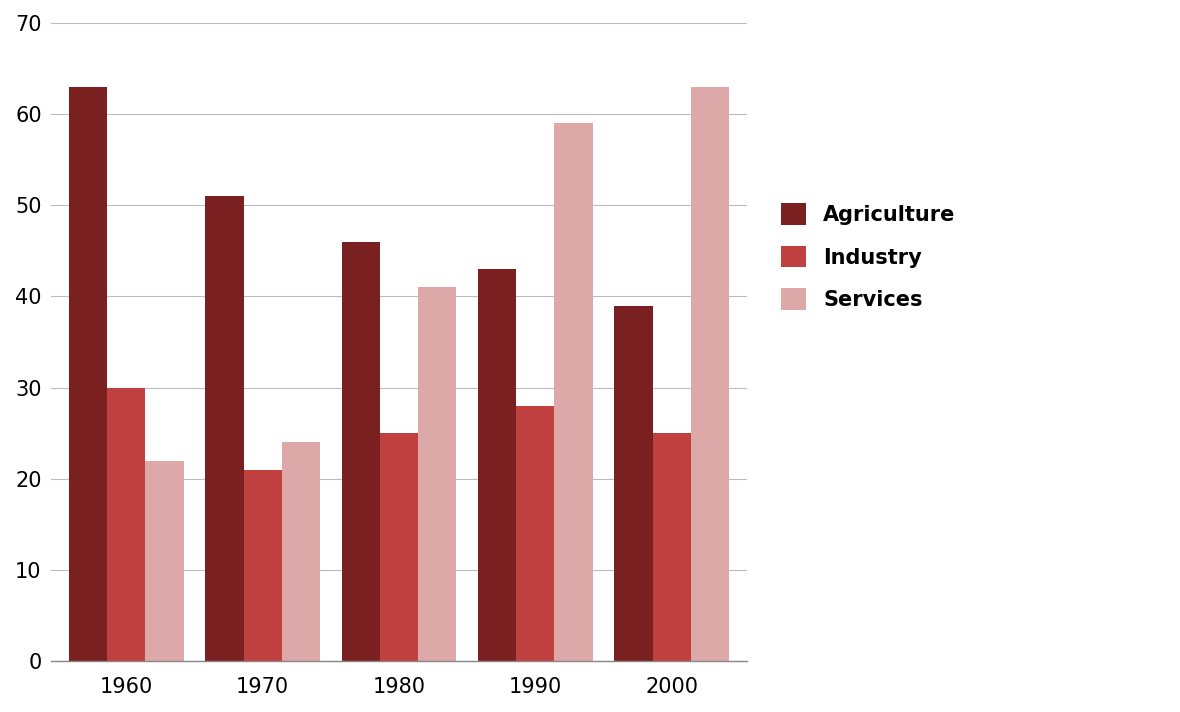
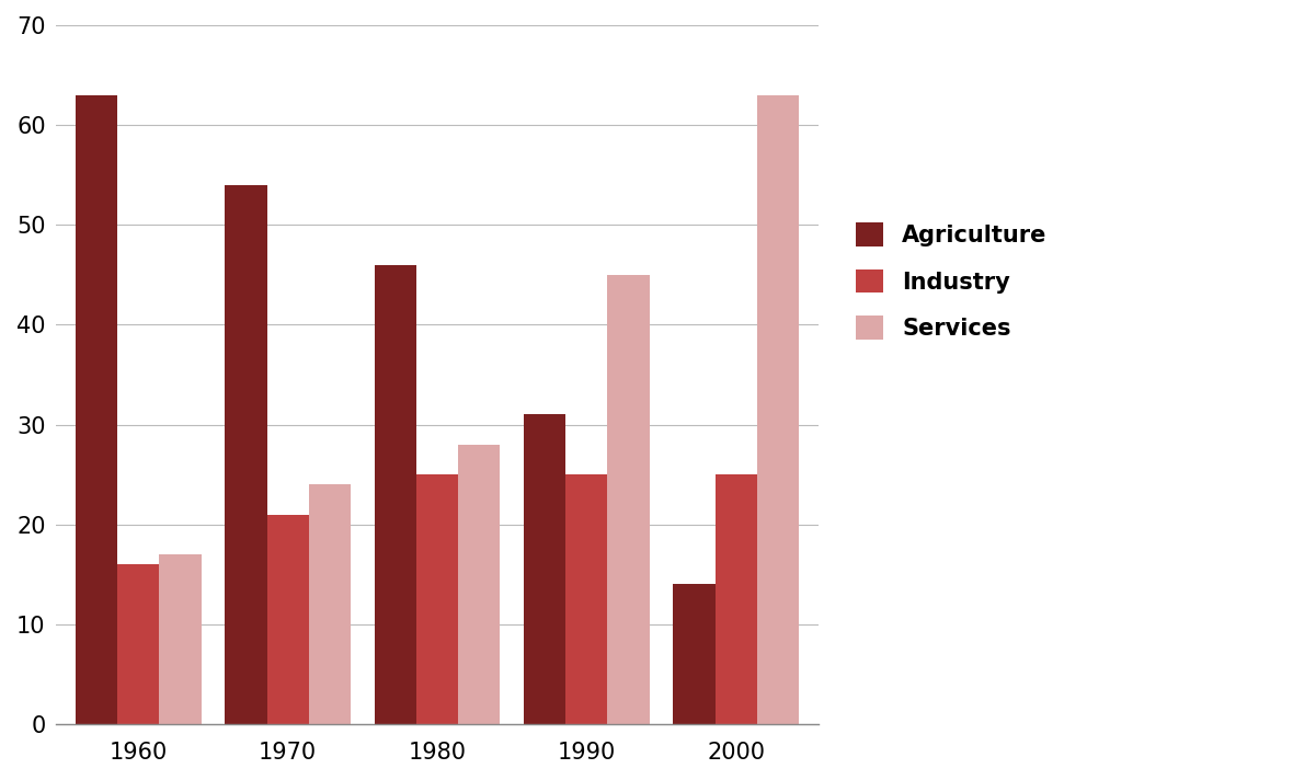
Industry/1960: 30 -> 16
Services/1960: 22 -> 17
Agriculture/1970: 51 -> 54
Services/1980: 41 -> 28
Agriculture/1990: 43 -> 31
Industry/1990: 28 -> 25
Services/1990: 59 -> 45
Agriculture/2000: 39 -> 14
